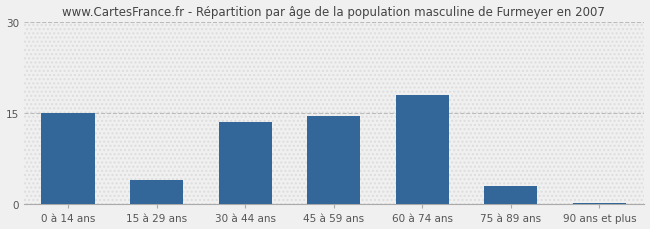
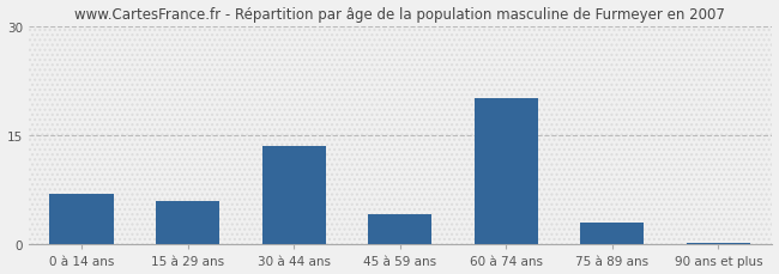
0 à 14 ans: 15.0 -> 7.0
15 à 29 ans: 4.0 -> 6.0
45 à 59 ans: 14.5 -> 4.2
60 à 74 ans: 18.0 -> 20.0
